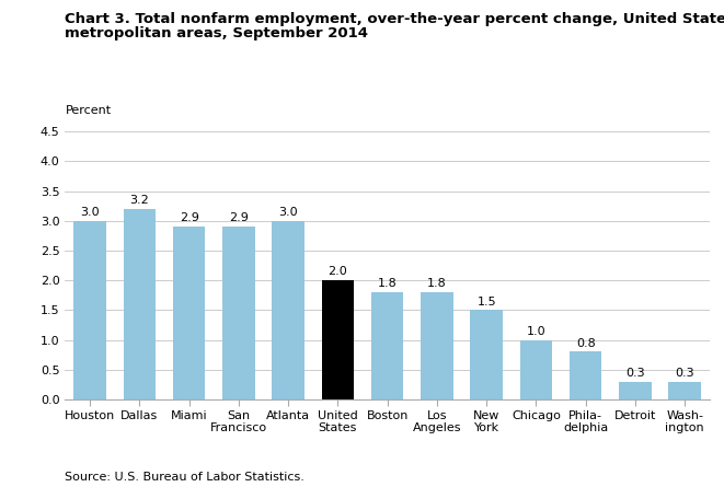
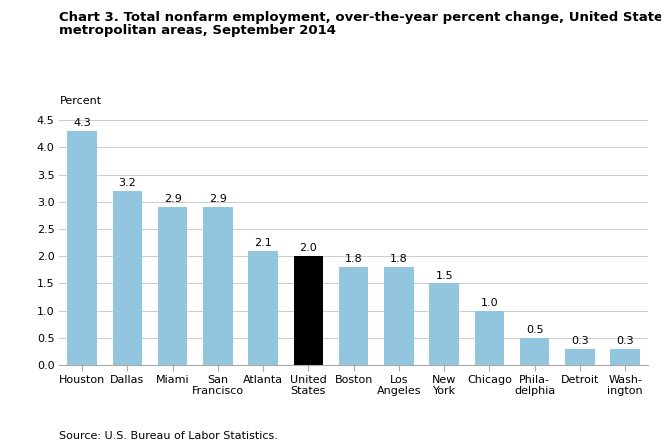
Houston: 3.0 -> 4.3
Atlanta: 3.0 -> 2.1
Phila- delphia: 0.8 -> 0.5
